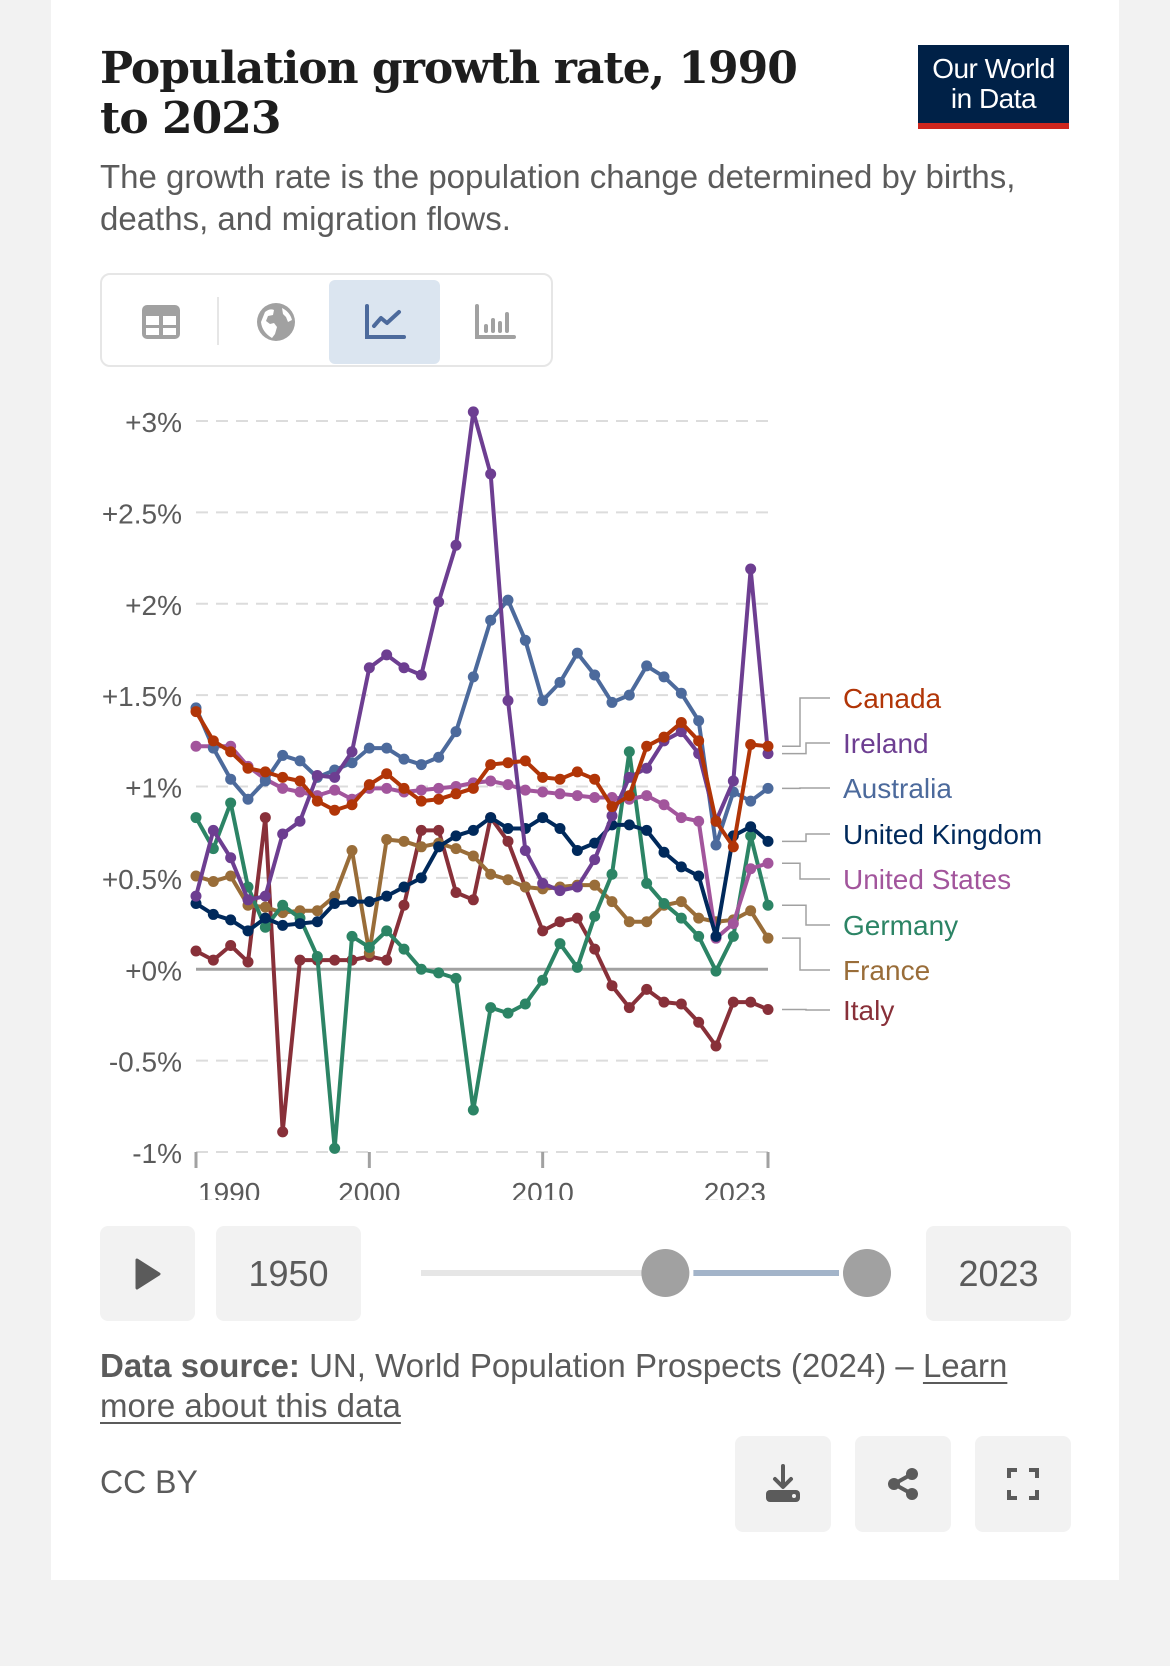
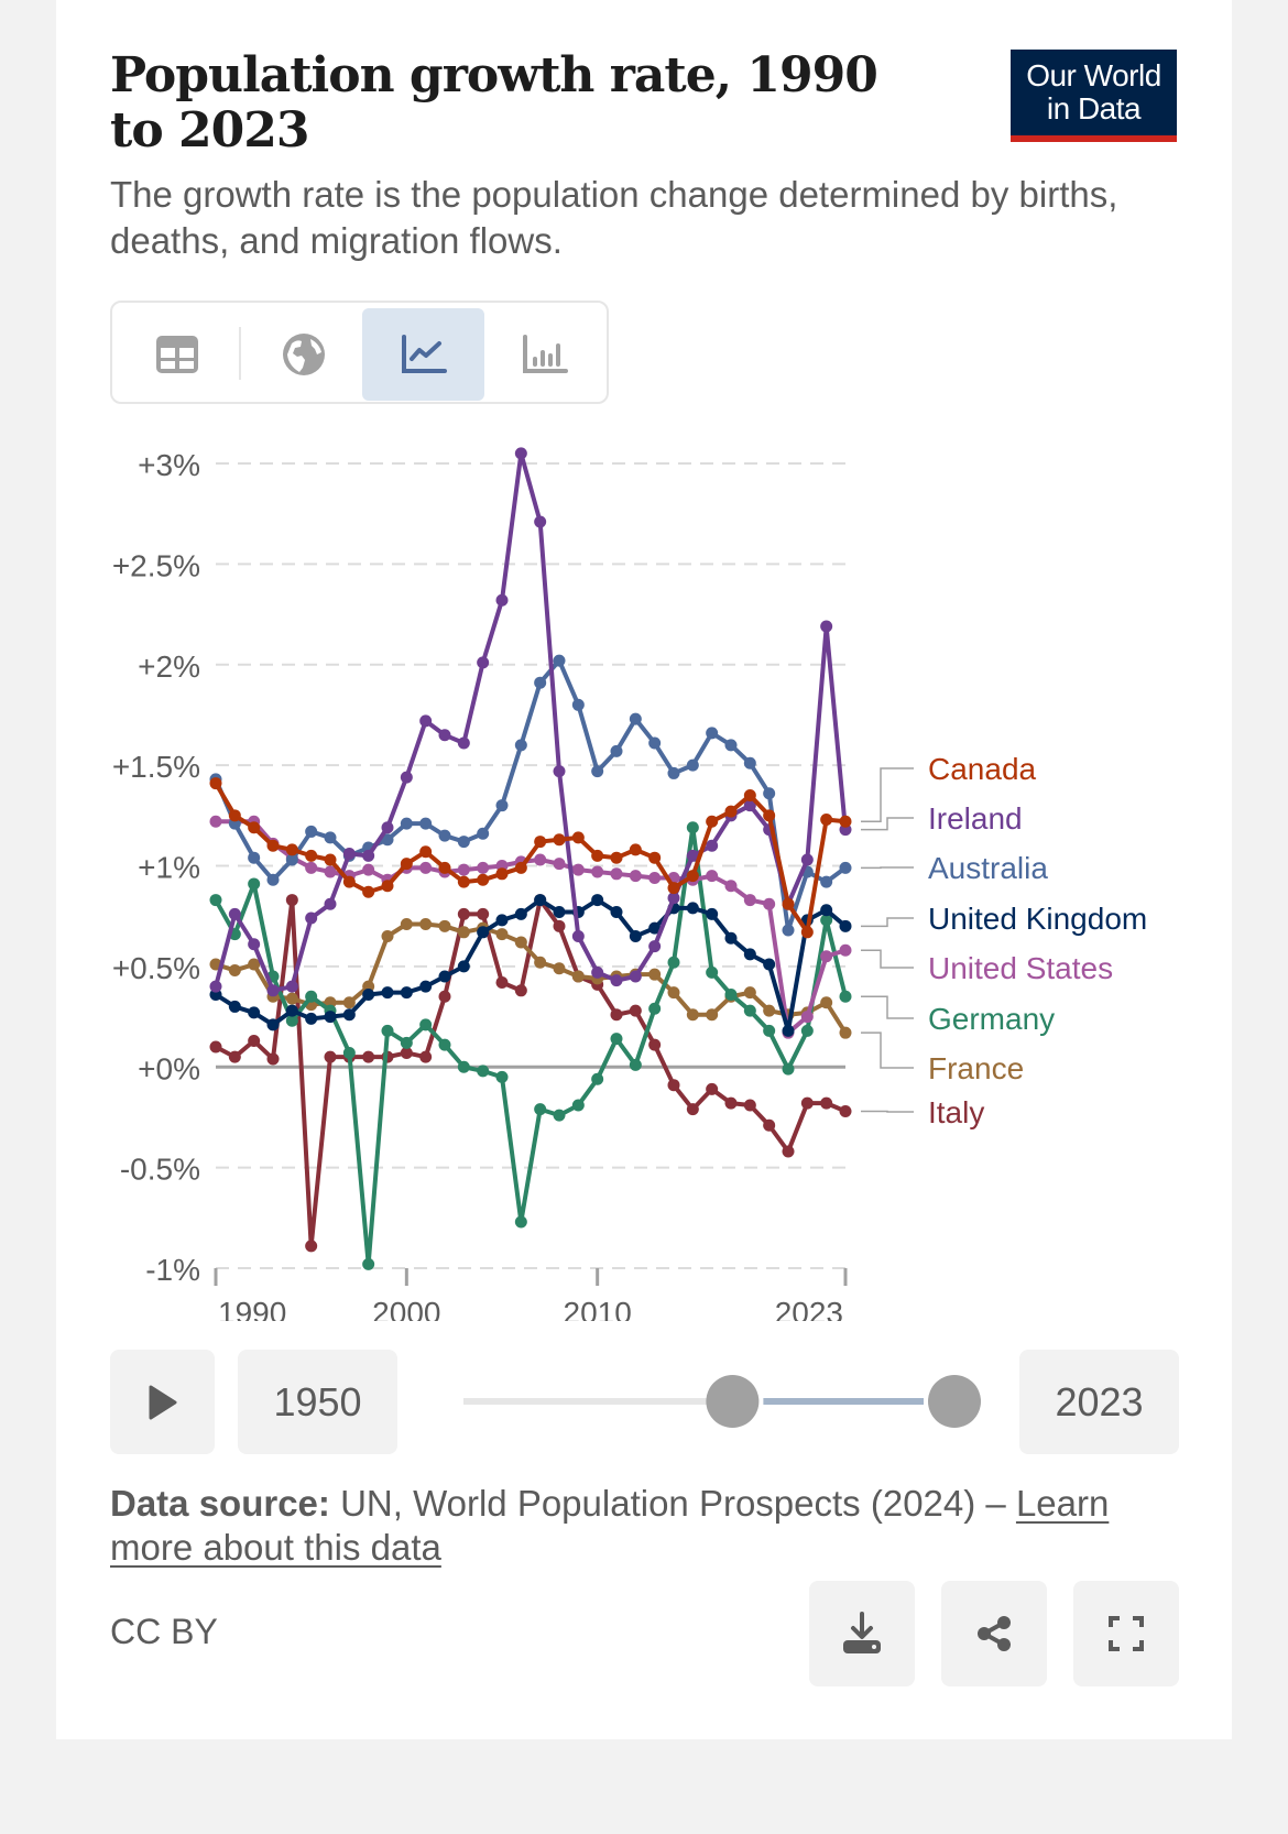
Ireland/2000: 1.65% -> 1.44%
France/2000: 0.09% -> 0.71%
Italy/2010: 0.21% -> 0.41%
